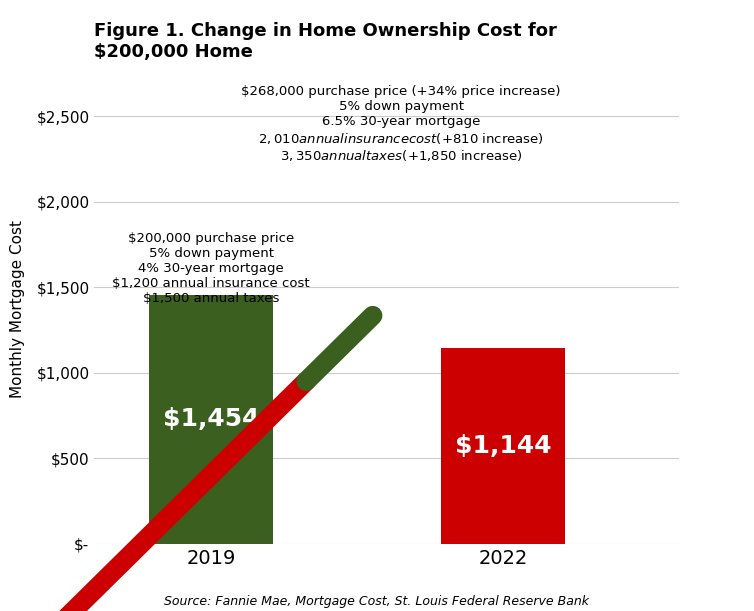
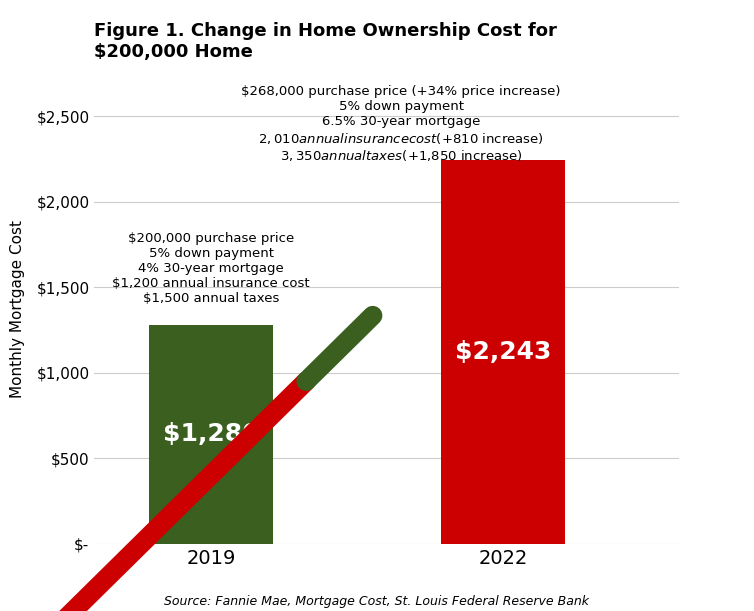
2019: $1,454 -> $1,280
2022: $1,144 -> $2,243
